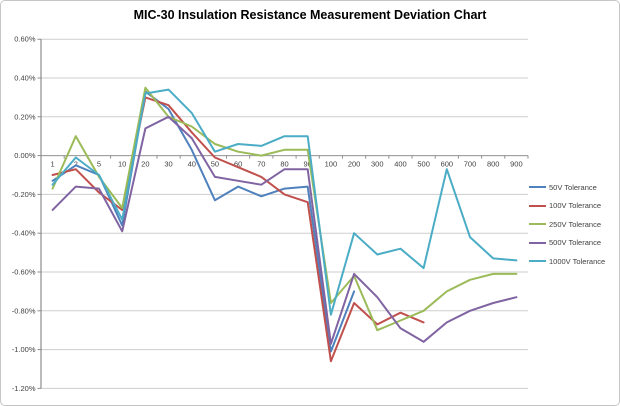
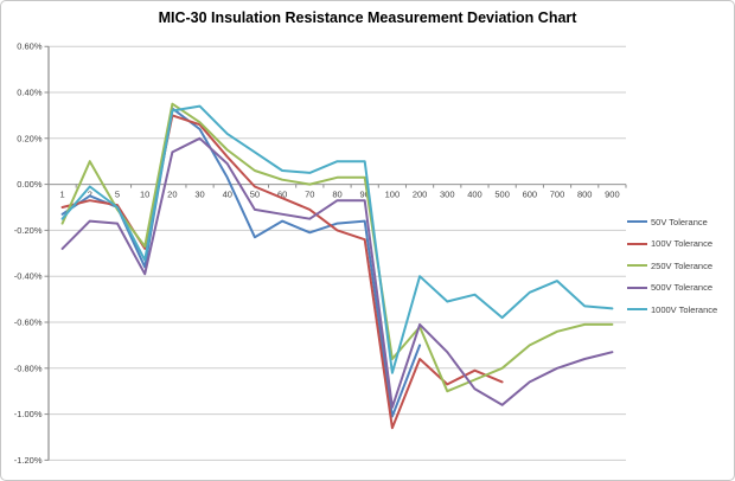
100V Tolerance/5: -0.19% -> -0.09%
250V Tolerance/30: 0.20% -> 0.27%
1000V Tolerance/50: 0.02% -> 0.14%
1000V Tolerance/600: -0.07% -> -0.47%
